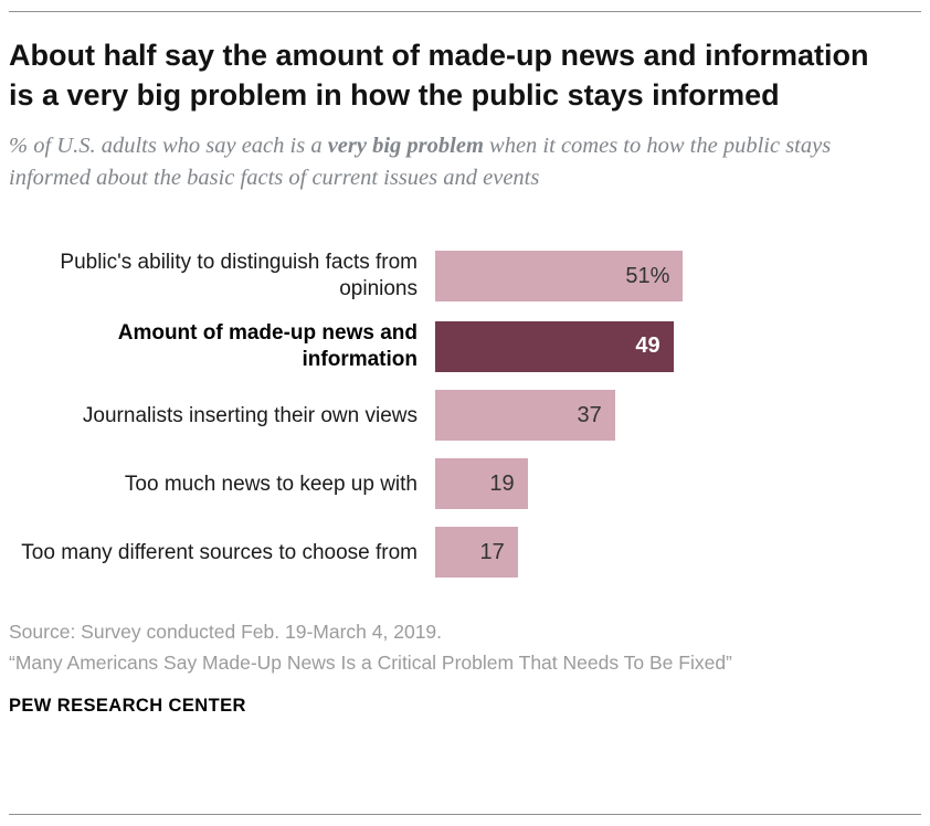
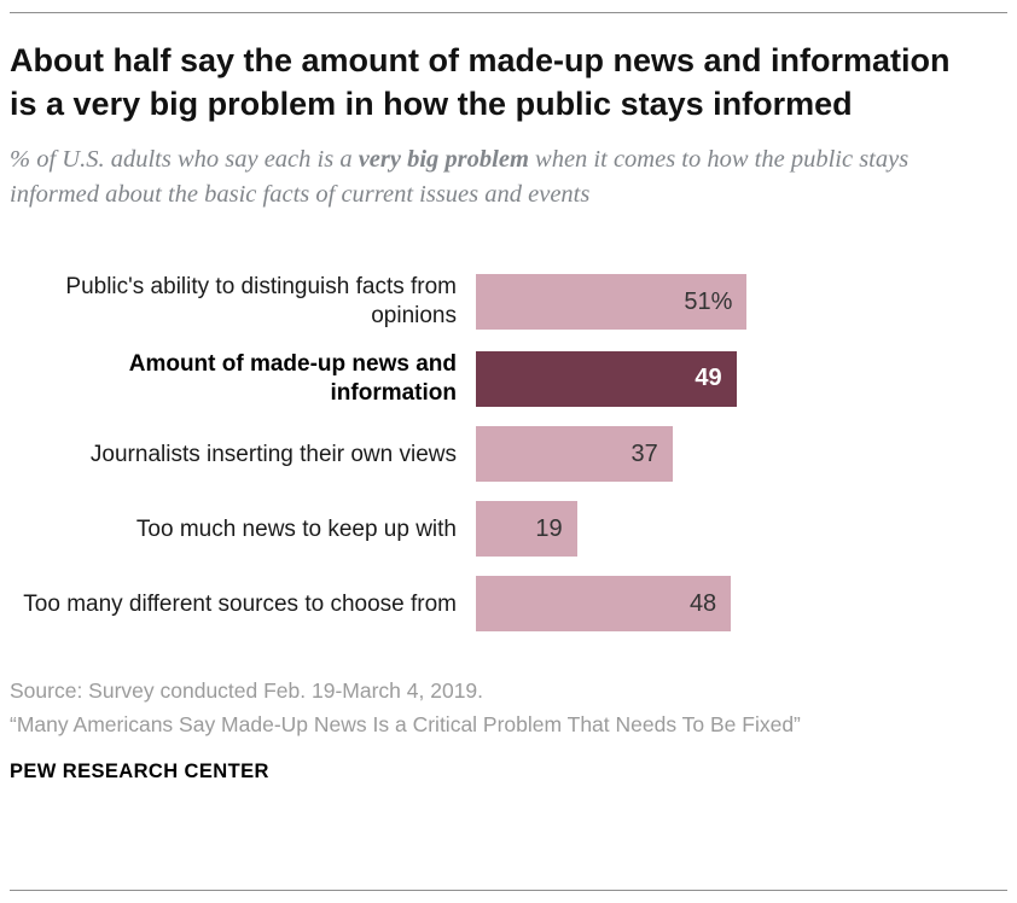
Too many different sources to choose from: 17 -> 48
